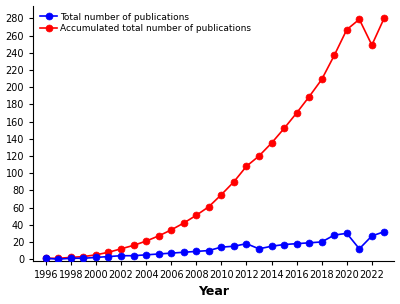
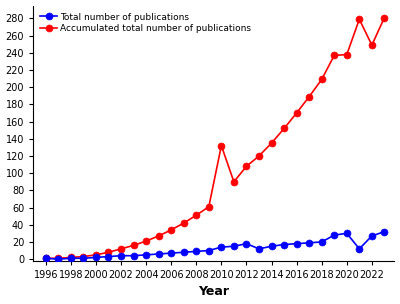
Accumulated total number of publications/2010: 75 -> 132
Accumulated total number of publications/2020: 267 -> 238
